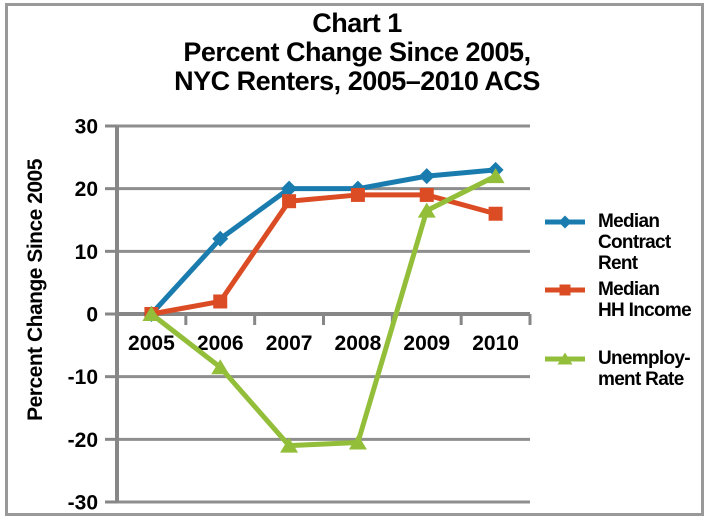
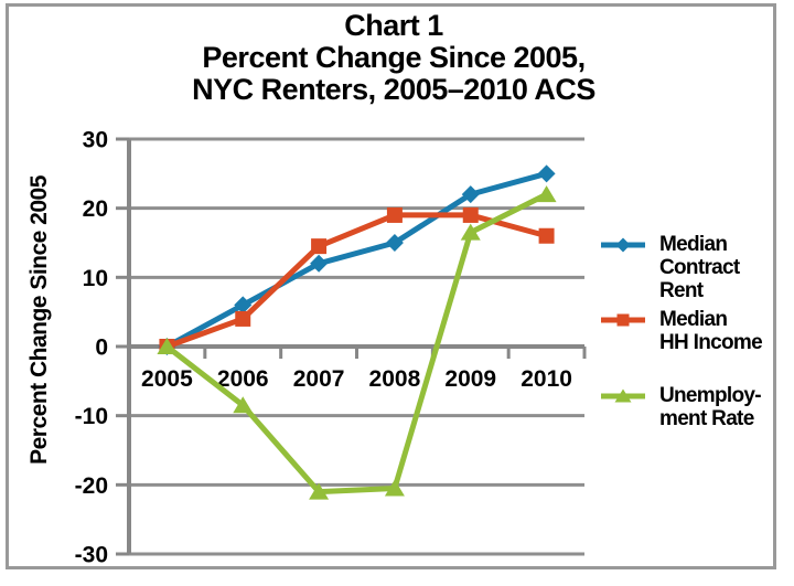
Median Contract Rent/2006: 12 -> 6
Median HH Income/2006: 2 -> 4
Median Contract Rent/2007: 20 -> 12
Median HH Income/2007: 18 -> 14
Median Contract Rent/2008: 20 -> 15
Median Contract Rent/2010: 23 -> 25
